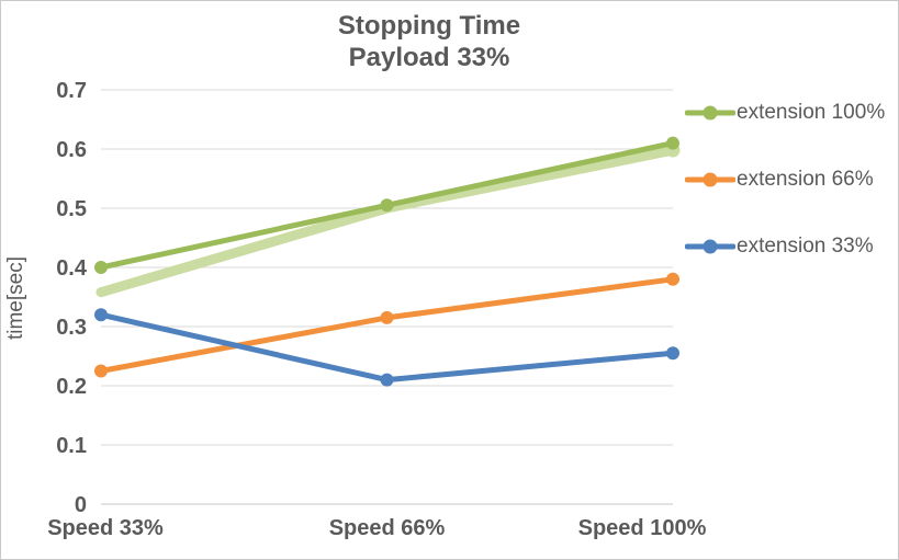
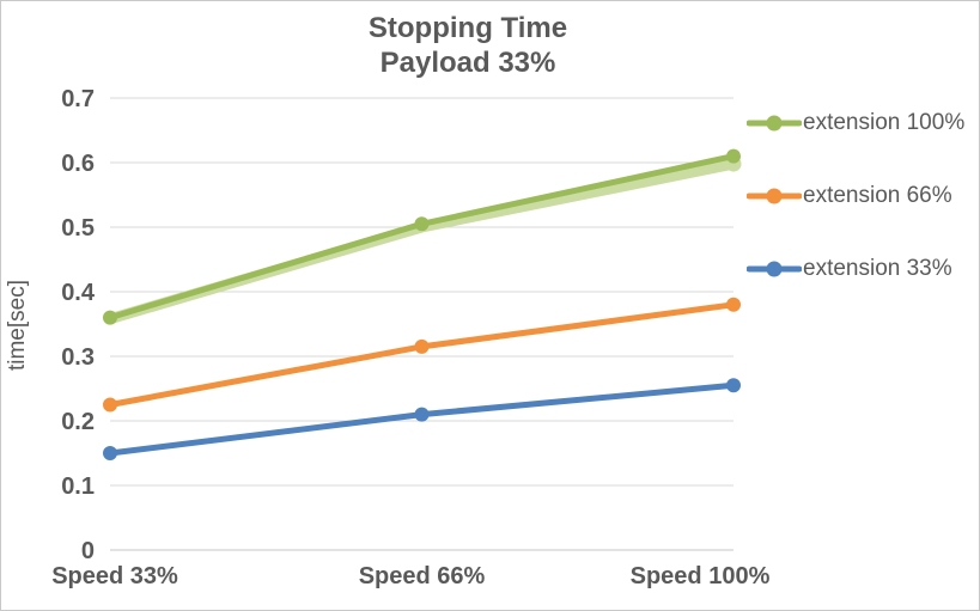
extension 100%/Speed 33%: 0.40 -> 0.36
extension 33%/Speed 33%: 0.32 -> 0.15
